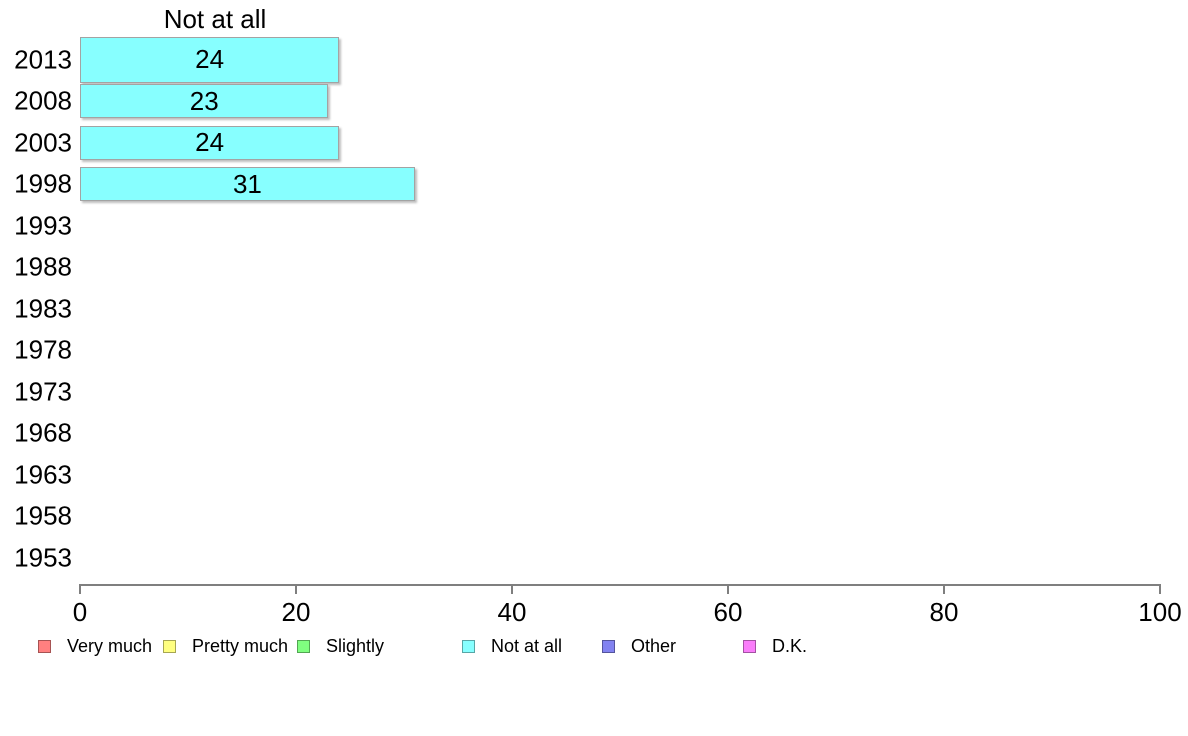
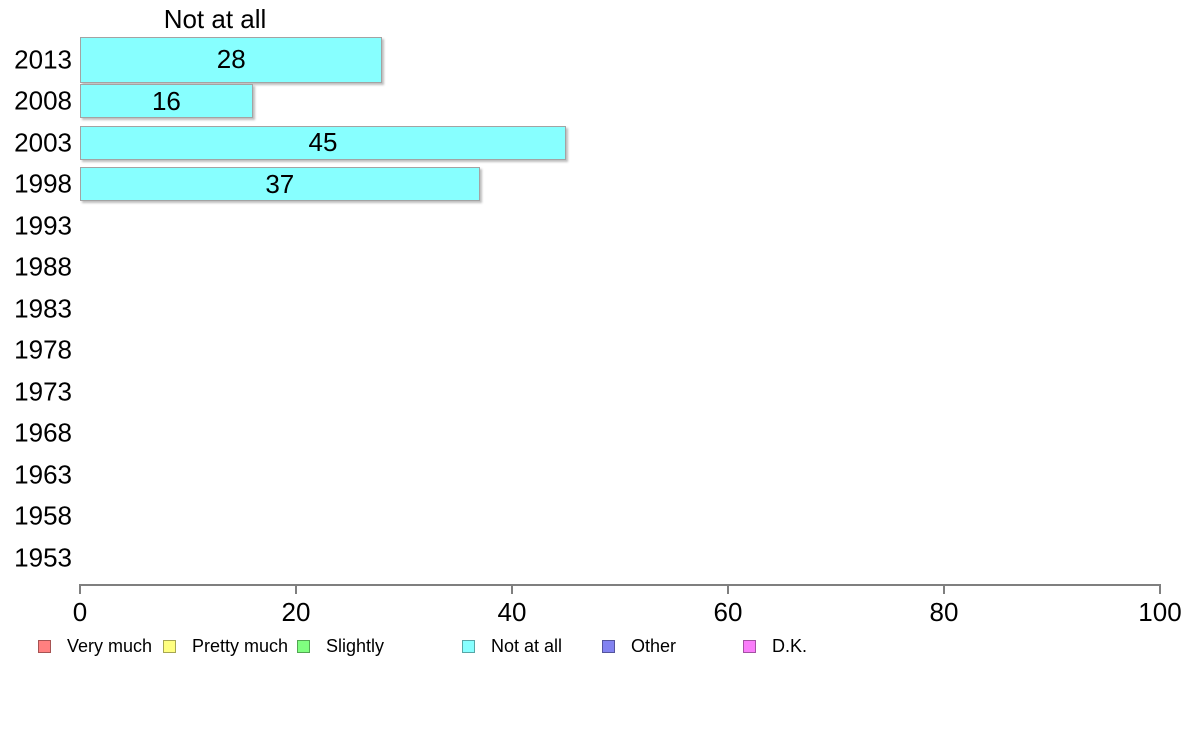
2013: 24 -> 28
2008: 23 -> 16
2003: 24 -> 45
1998: 31 -> 37
